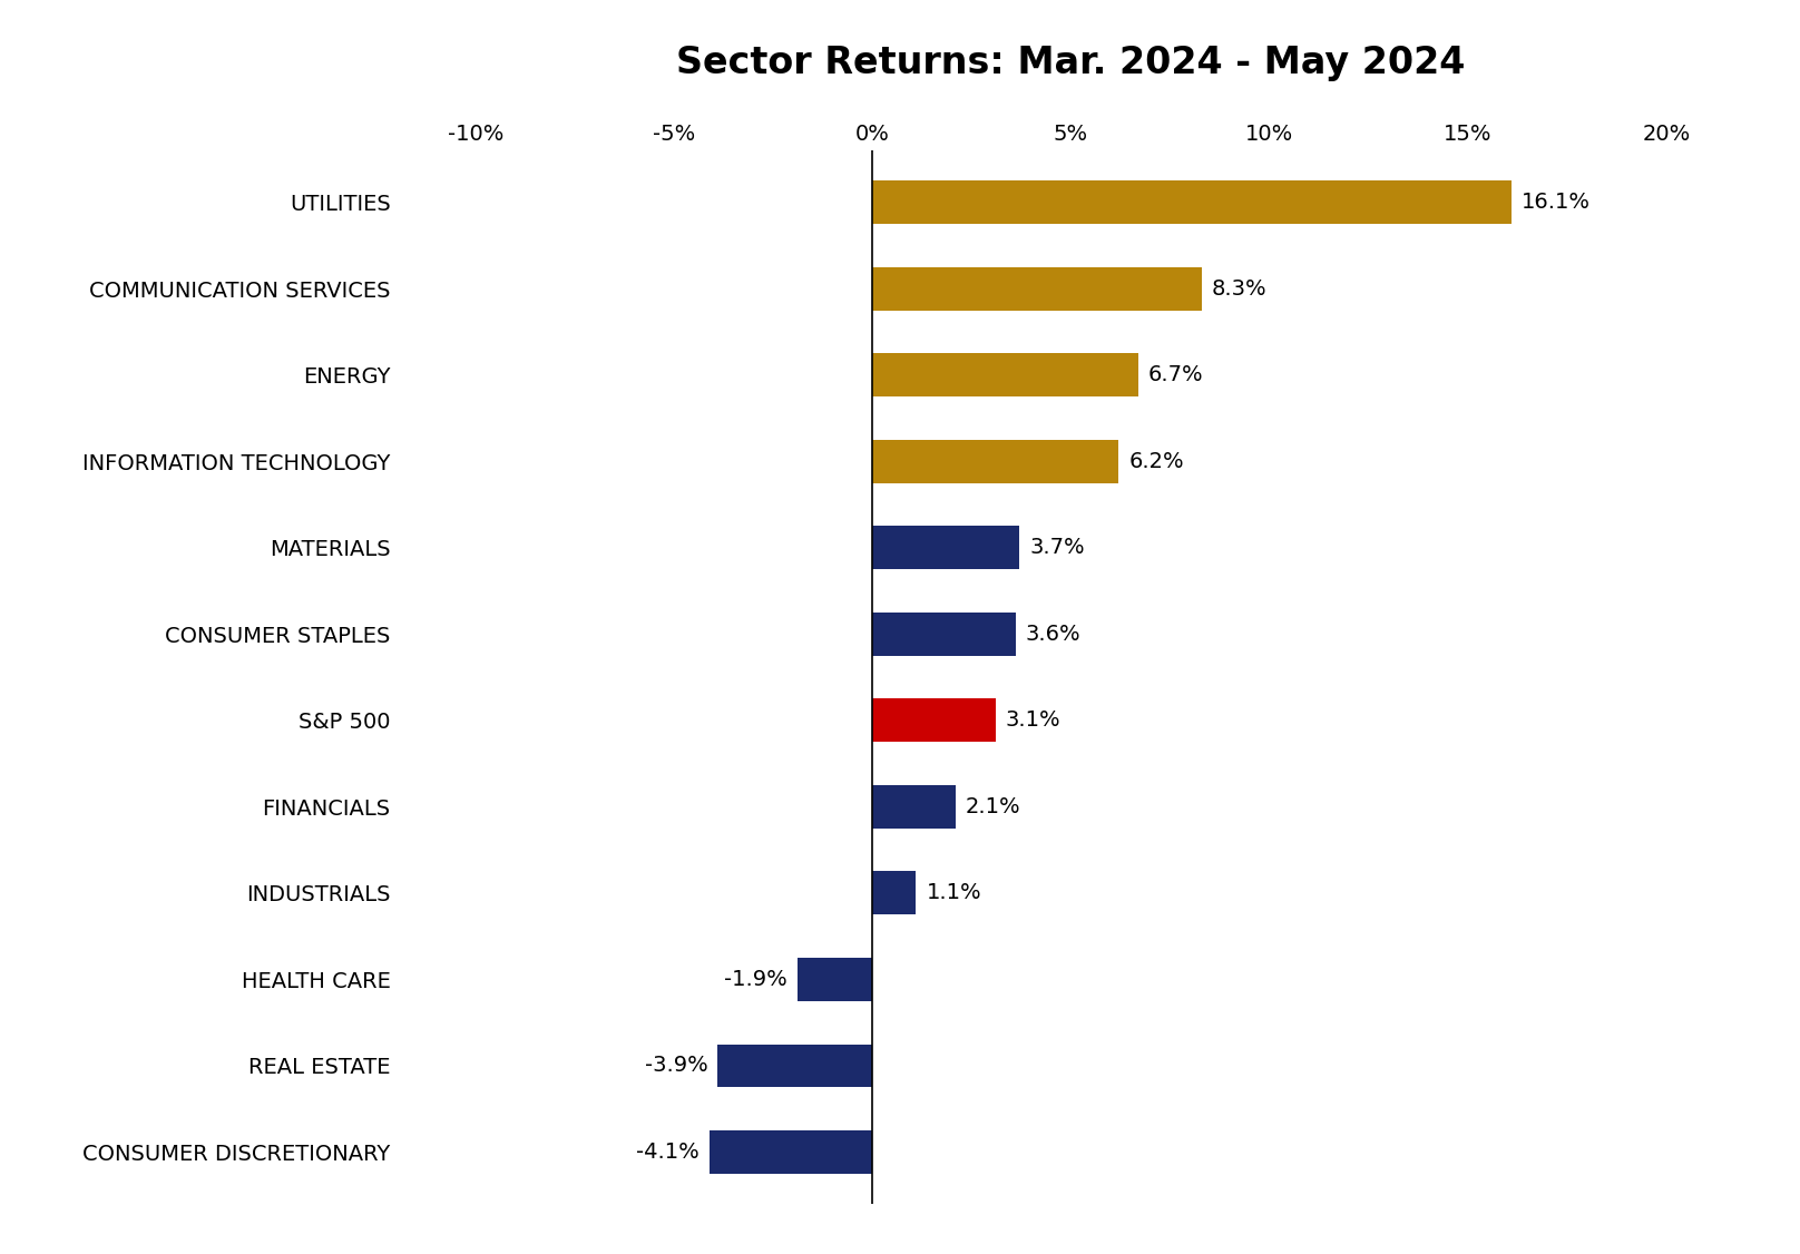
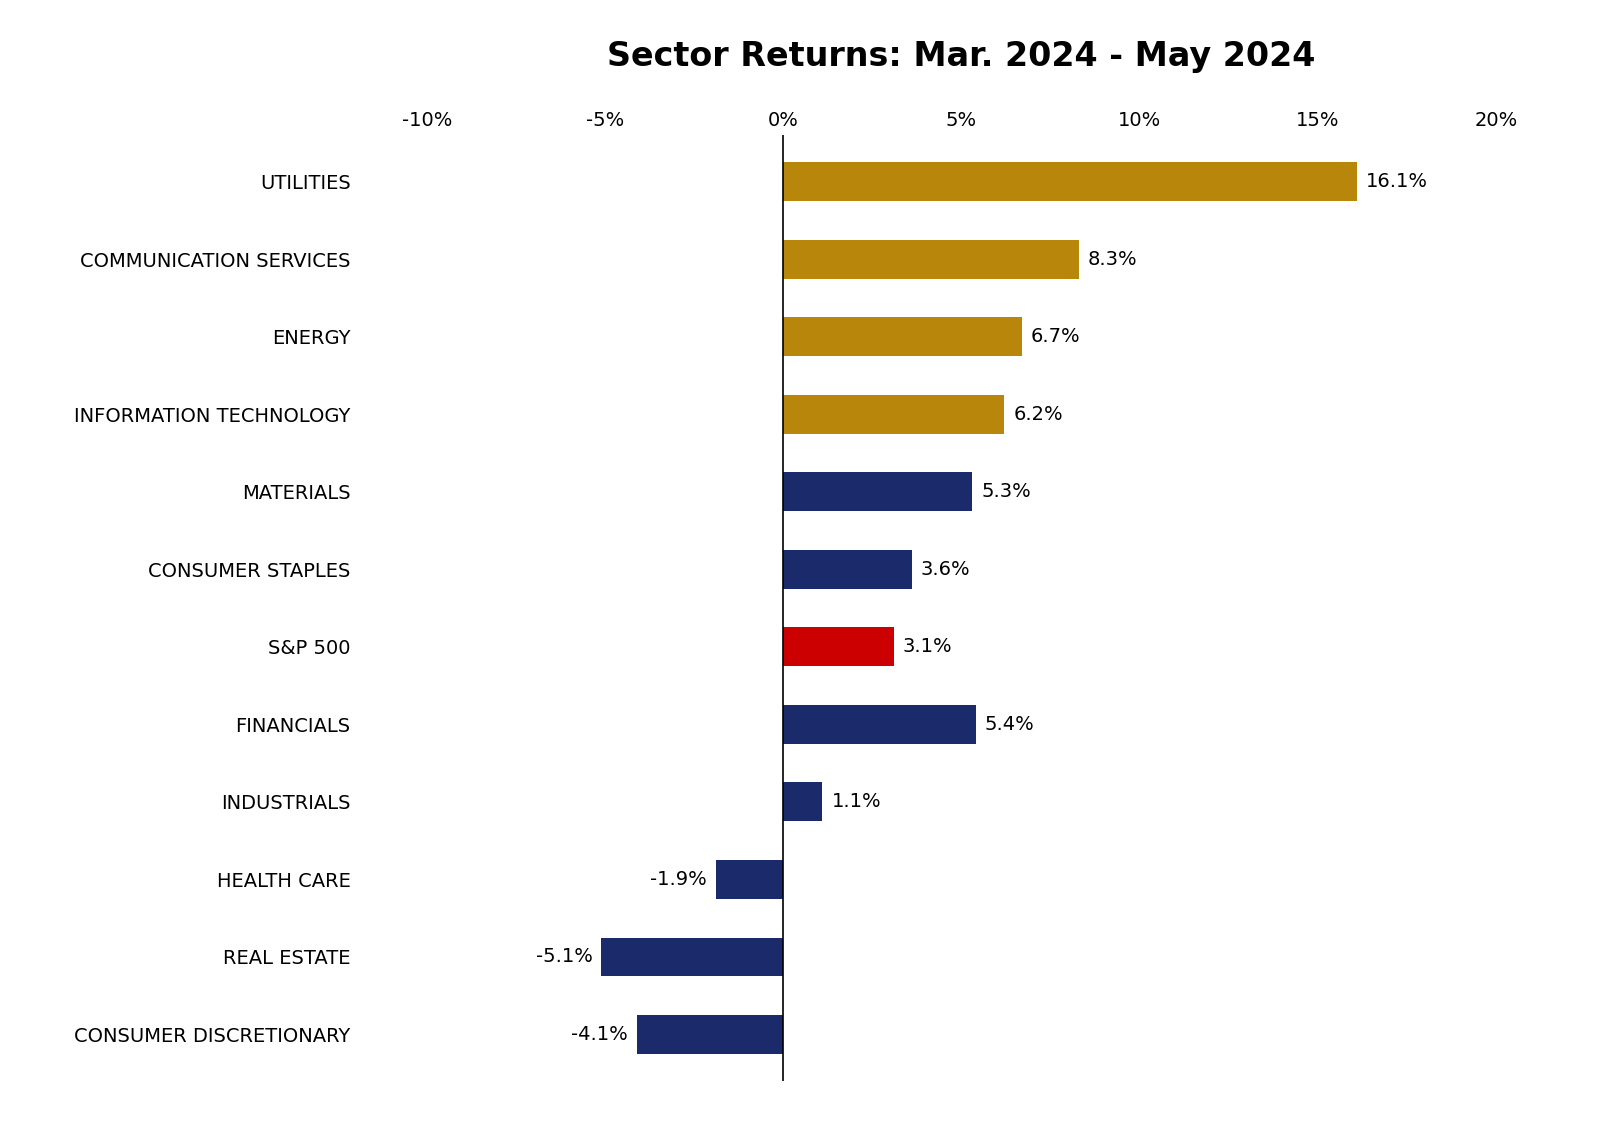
MATERIALS: 3.7% -> 5.3%
FINANCIALS: 2.1% -> 5.4%
REAL ESTATE: -3.9% -> -5.1%
